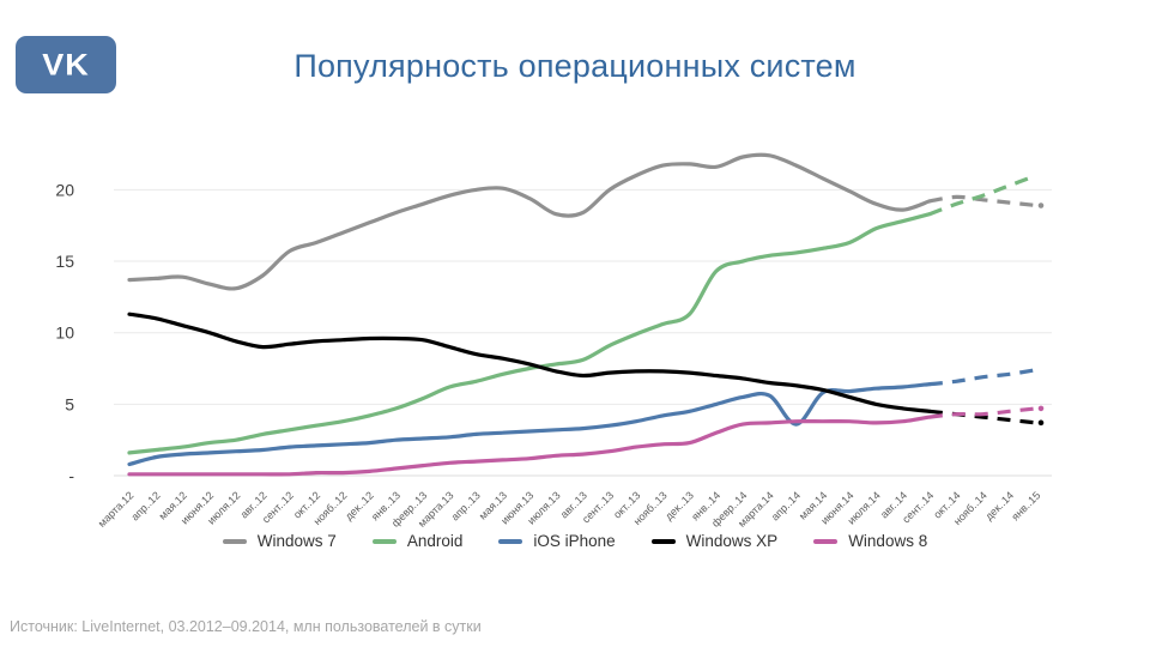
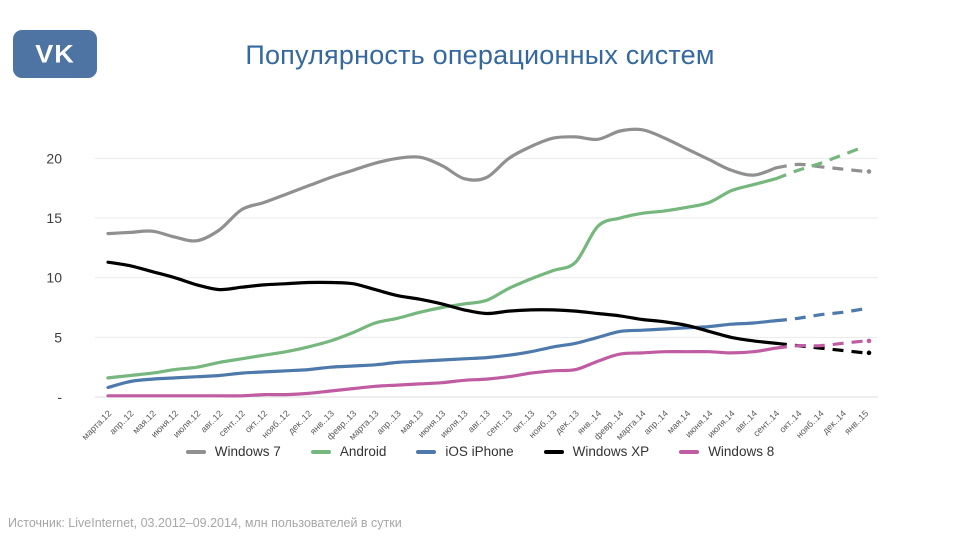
iOS iPhone/апр..14: 3.6 -> 5.7
